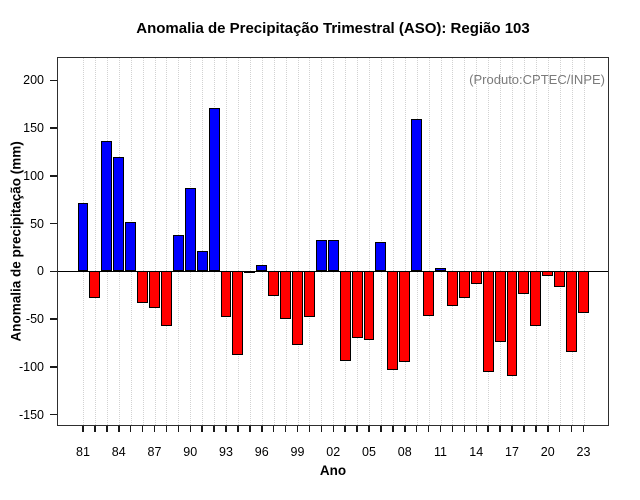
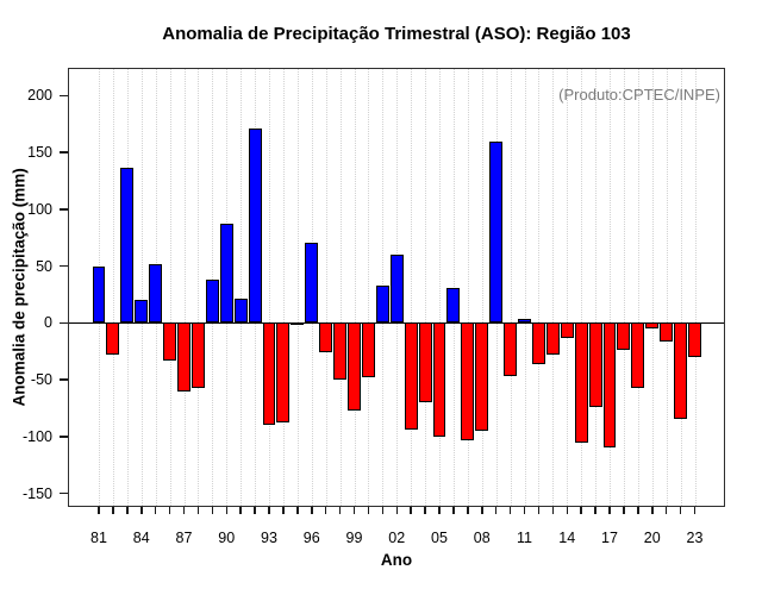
81: 70 -> 50
84: 120 -> 20
87: -40 -> -60
93: -50 -> -90
96: 10 -> 70
02: 30 -> 60
05: -70 -> -100
23: -40 -> -30
